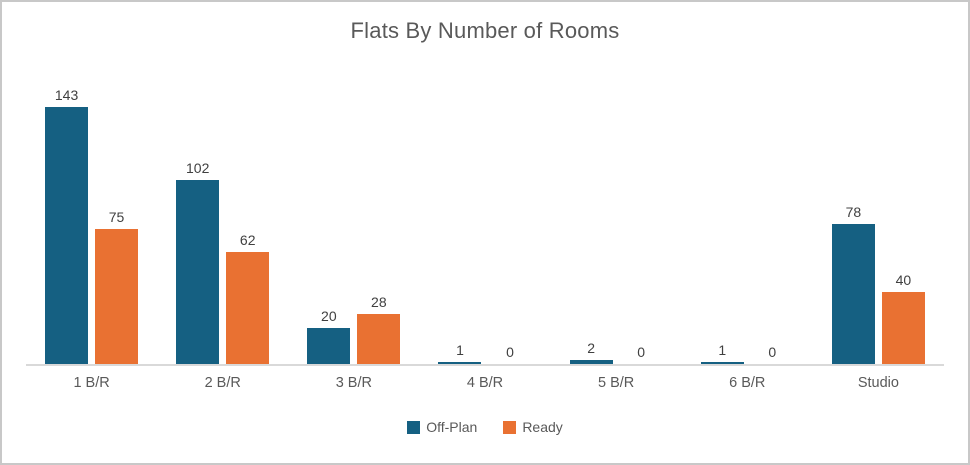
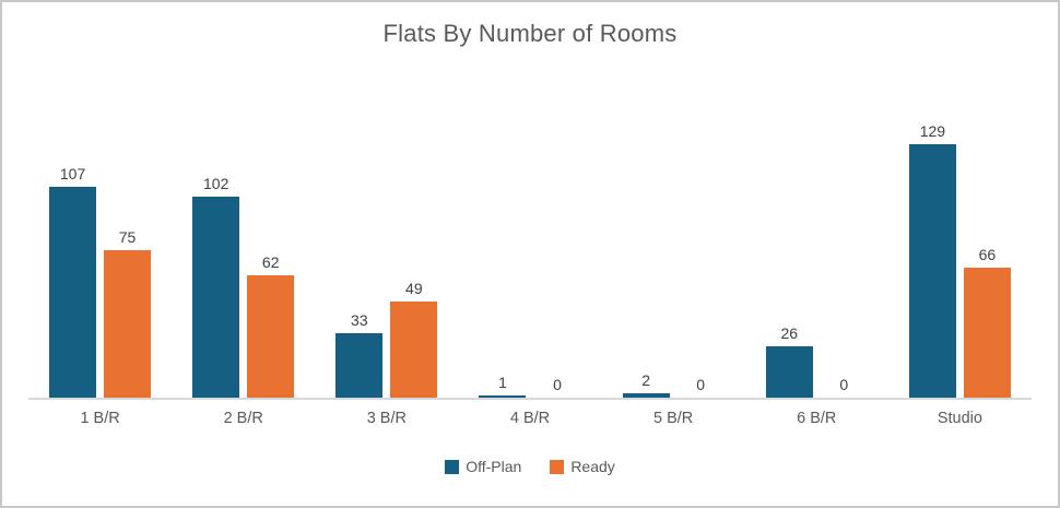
Off-Plan/1 B/R: 143 -> 107
Off-Plan/3 B/R: 20 -> 33
Ready/3 B/R: 28 -> 49
Off-Plan/6 B/R: 1 -> 26
Off-Plan/Studio: 78 -> 129
Ready/Studio: 40 -> 66
